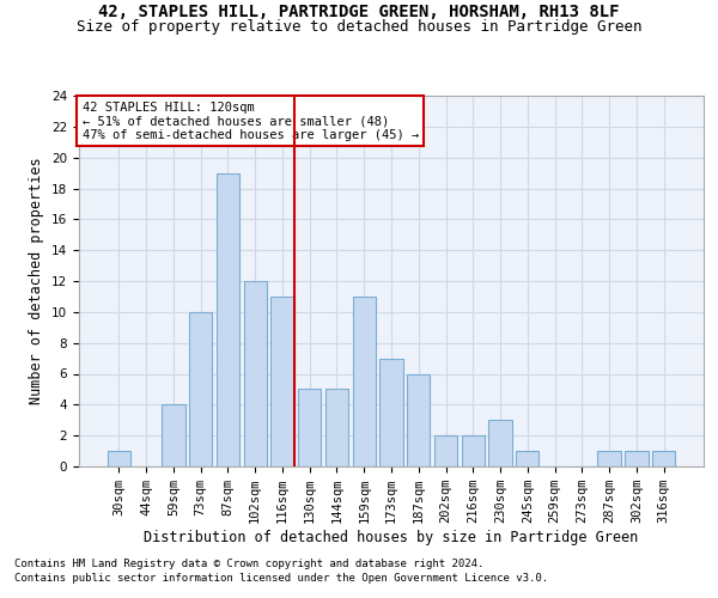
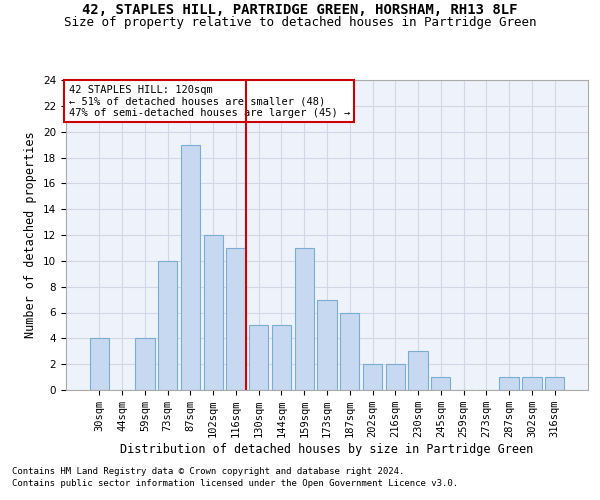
30sqm: 1 -> 4
